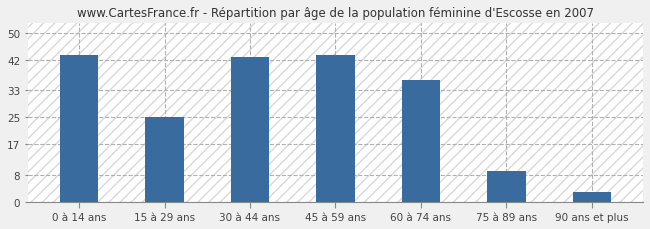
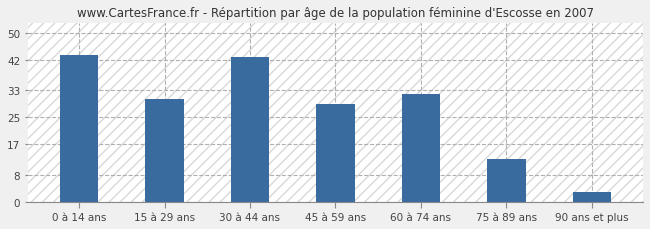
15 à 29 ans: 25.0 -> 30.5
45 à 59 ans: 43.5 -> 29.0
60 à 74 ans: 36.0 -> 32.0
75 à 89 ans: 9.0 -> 12.5
